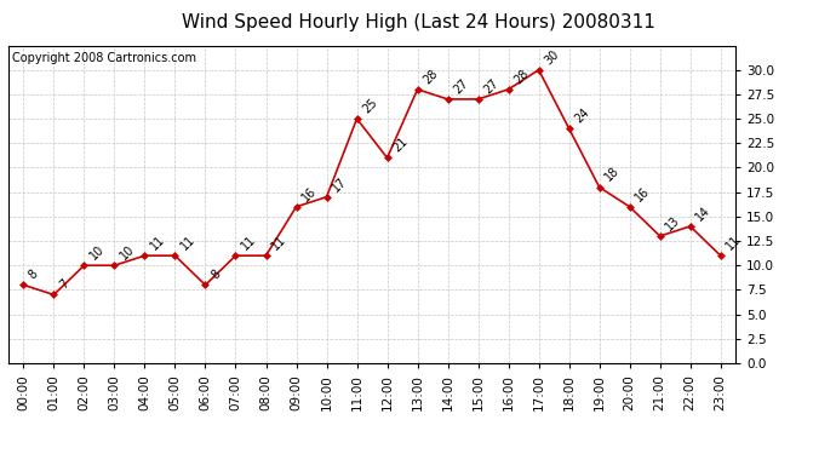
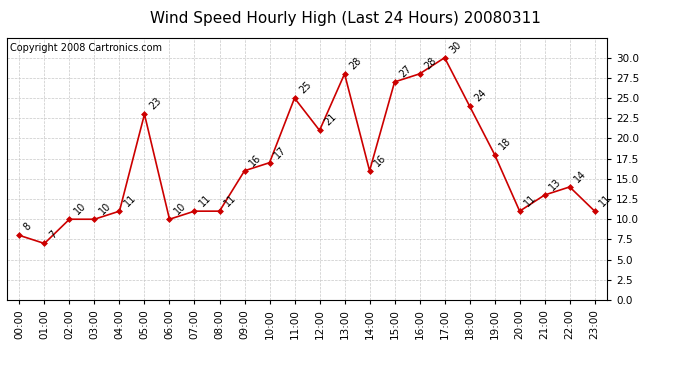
05:00: 11 -> 23
06:00: 8 -> 10
14:00: 27 -> 16
20:00: 16 -> 11
